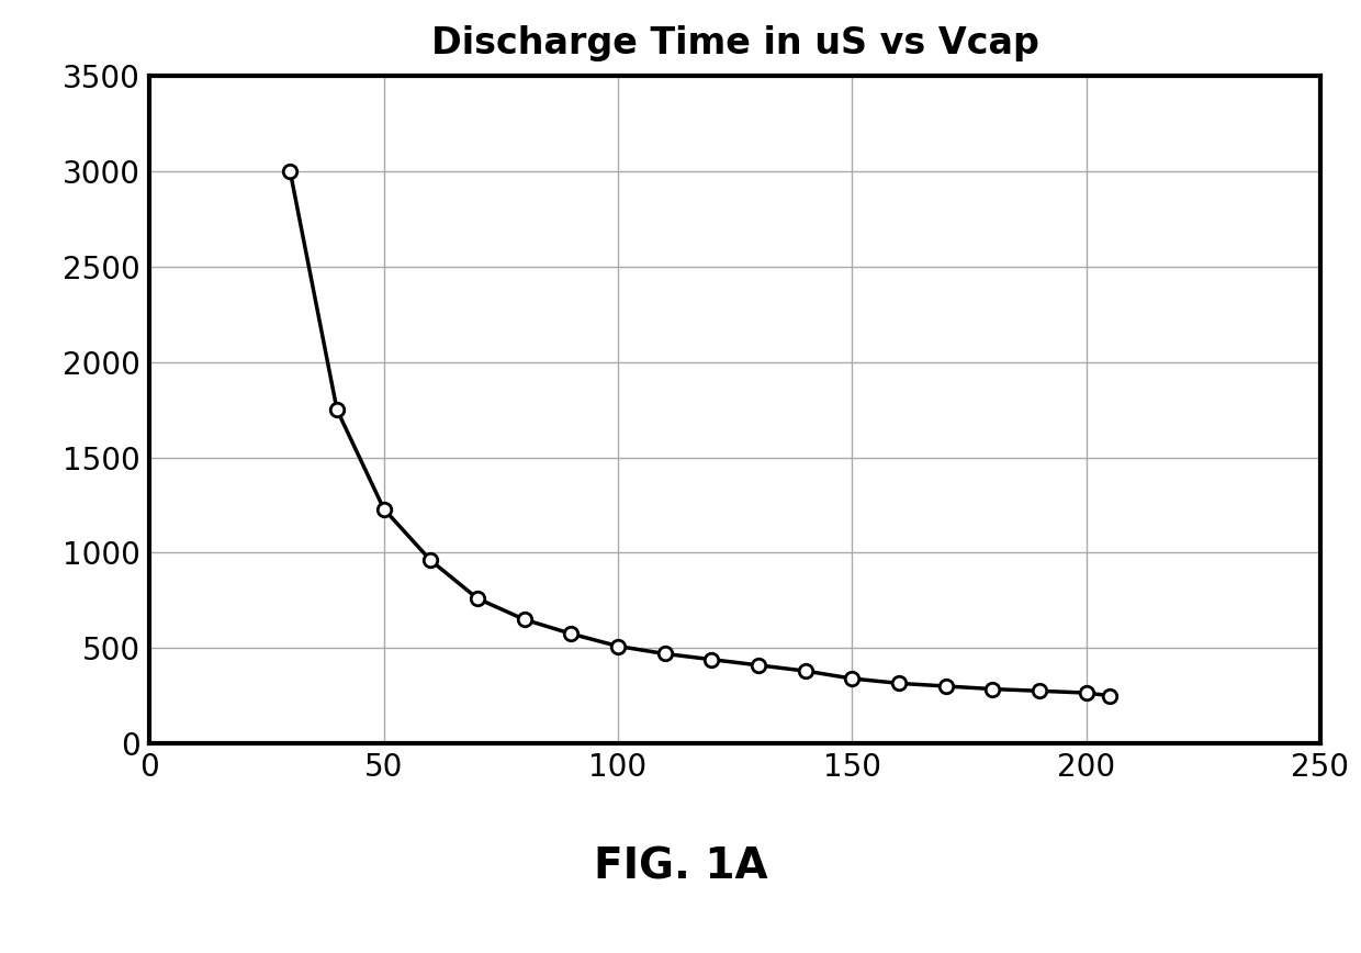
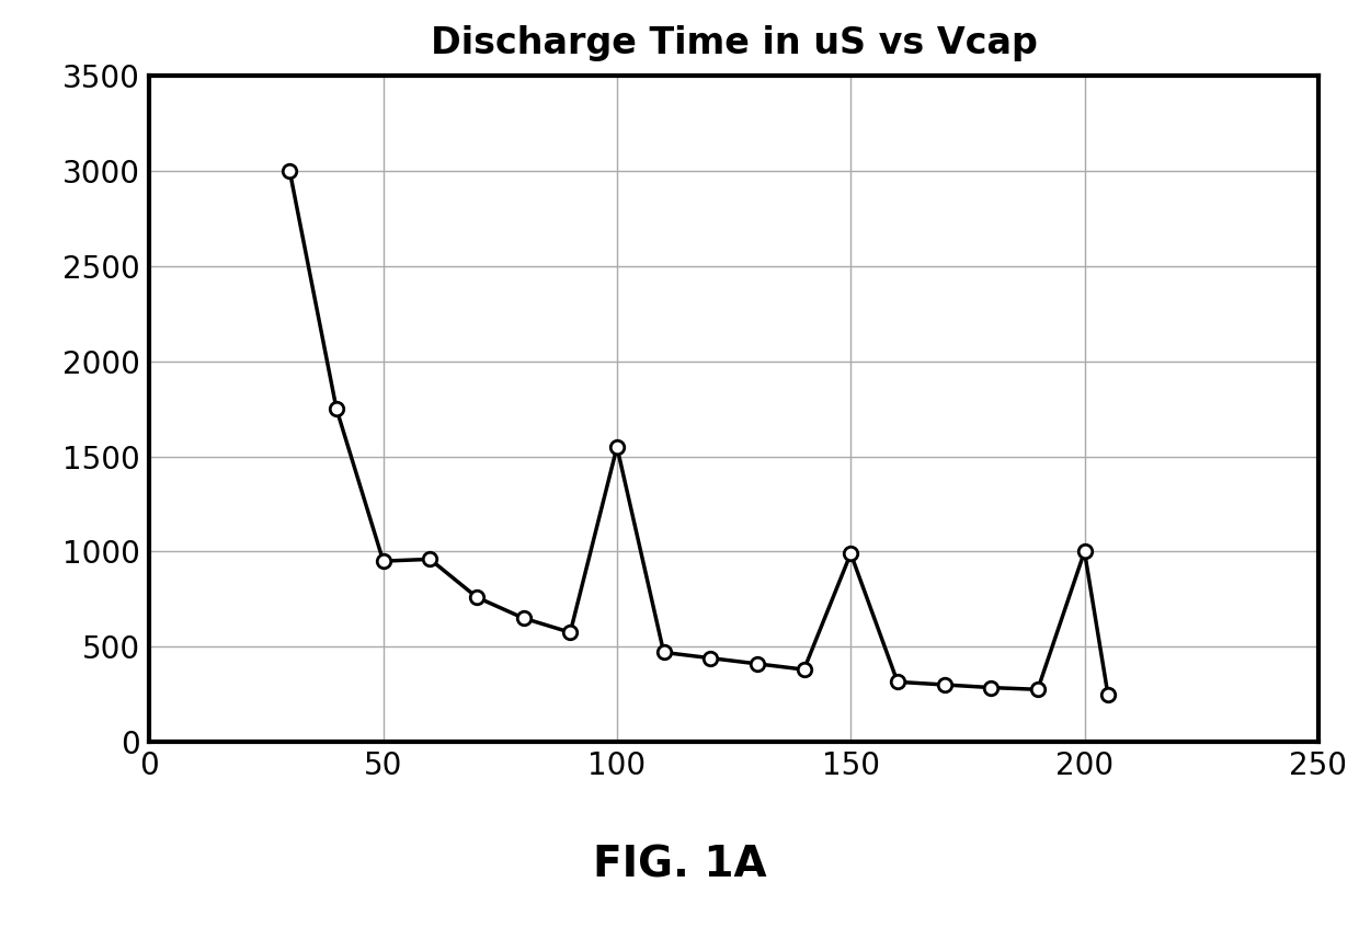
50: 1230 -> 950
100: 510 -> 1550
150: 340 -> 990
200: 260 -> 1000
